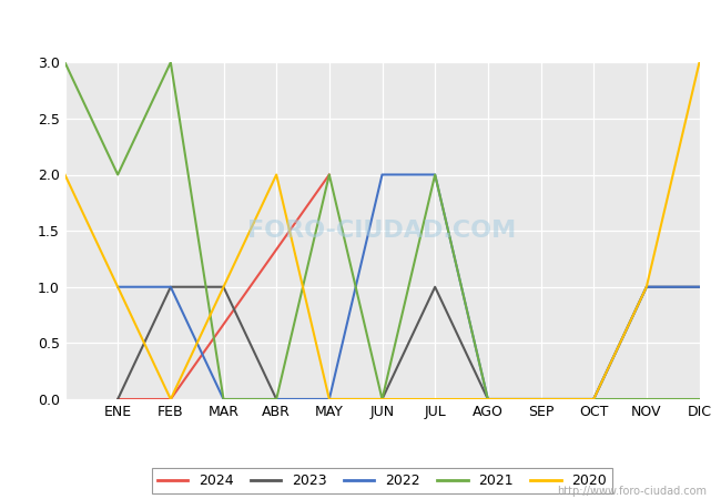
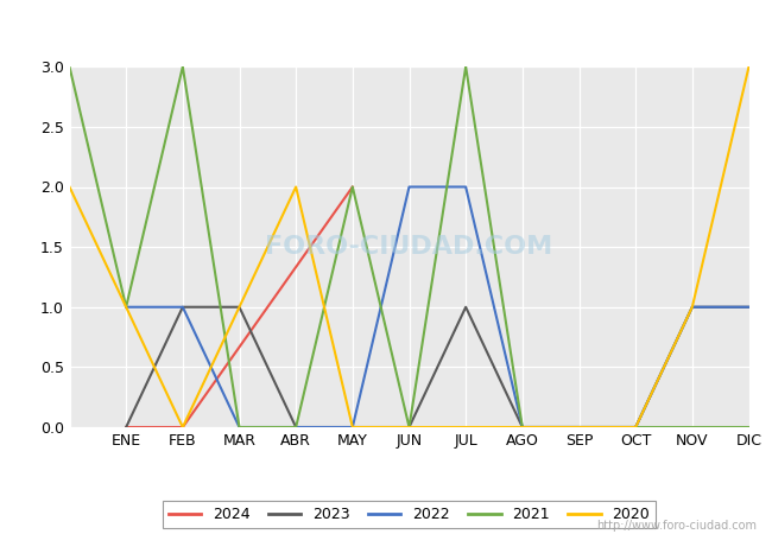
2021/ENE: 2 -> 1
2021/JUL: 2 -> 3
